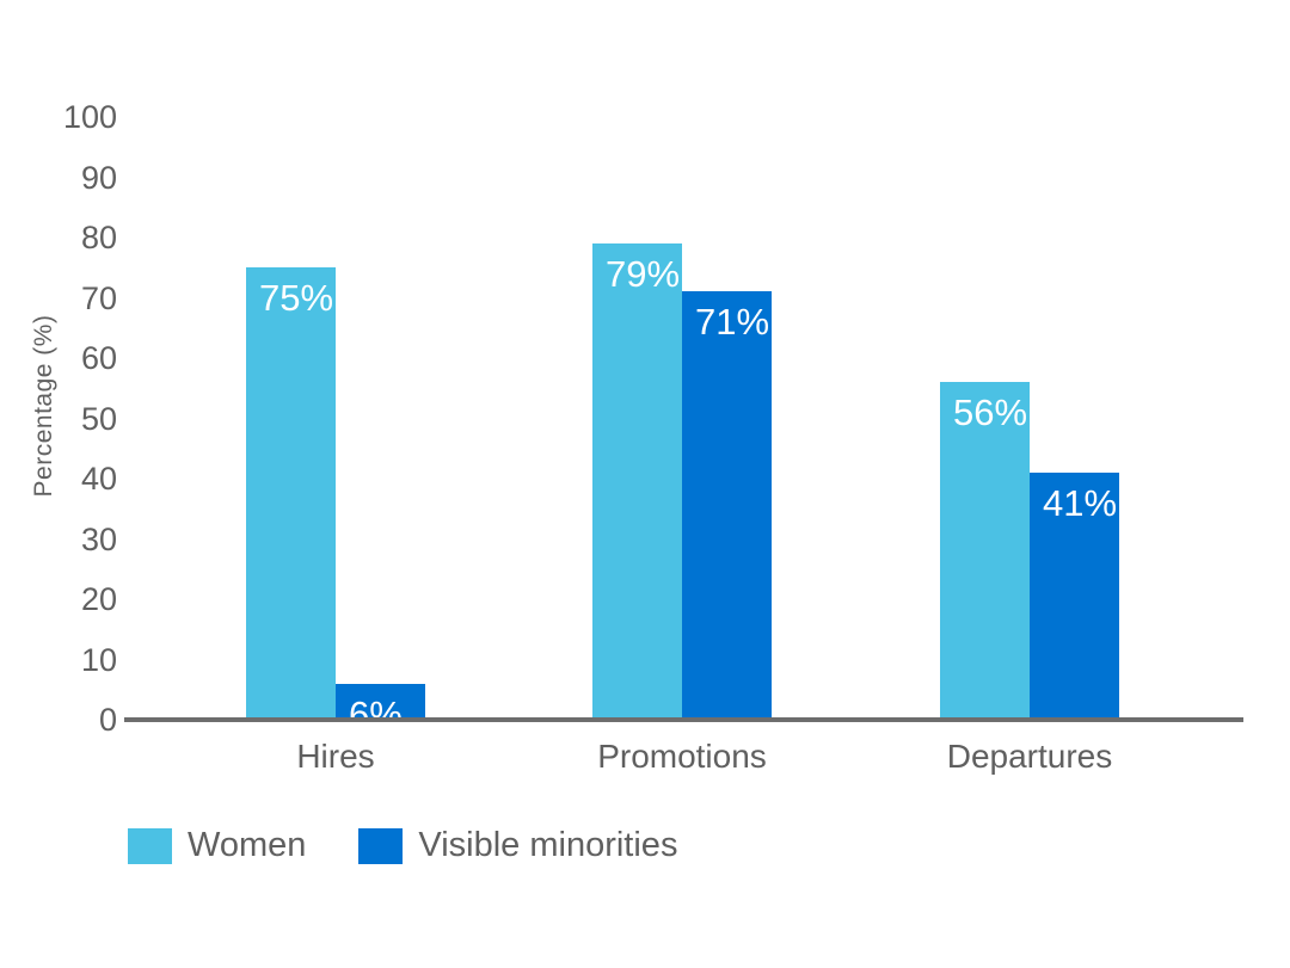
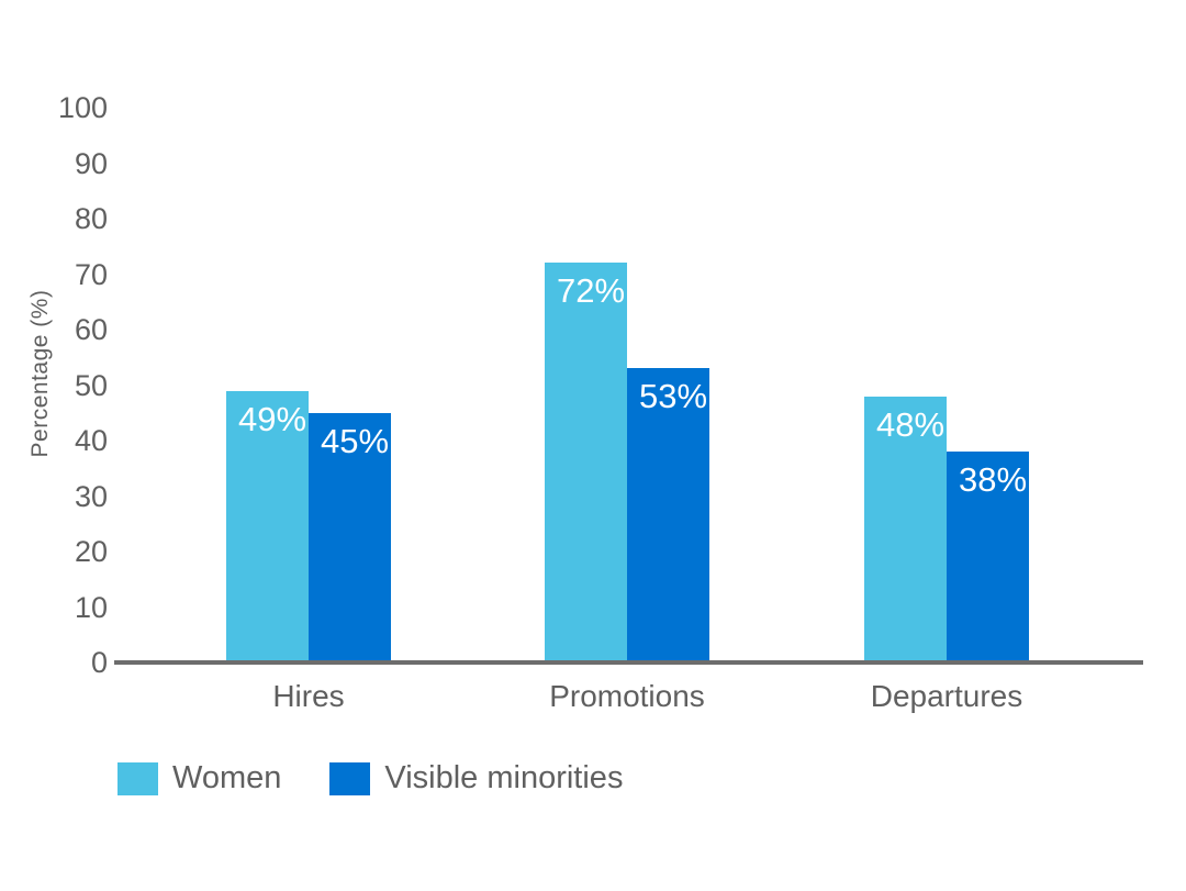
Women/Hires: 75% -> 49%
Visible minorities/Hires: 6% -> 45%
Women/Promotions: 79% -> 72%
Visible minorities/Promotions: 71% -> 53%
Women/Departures: 56% -> 48%
Visible minorities/Departures: 41% -> 38%
